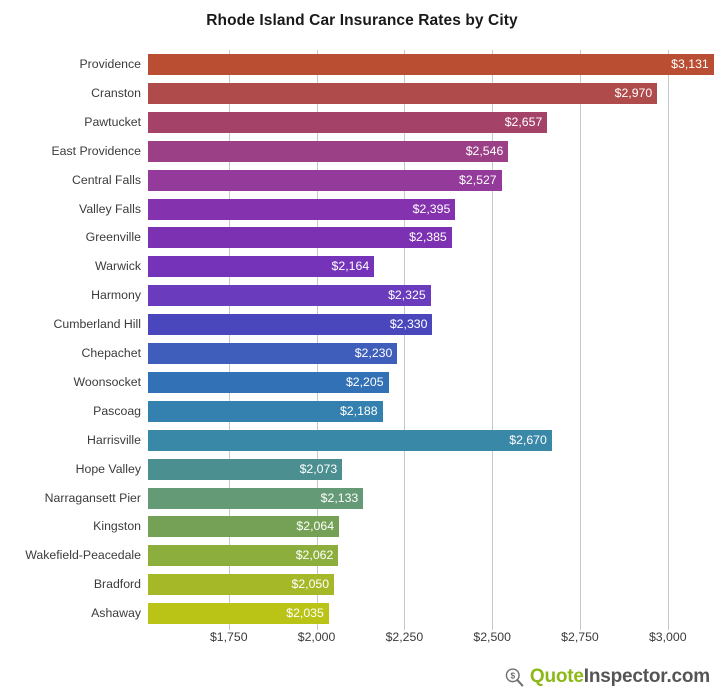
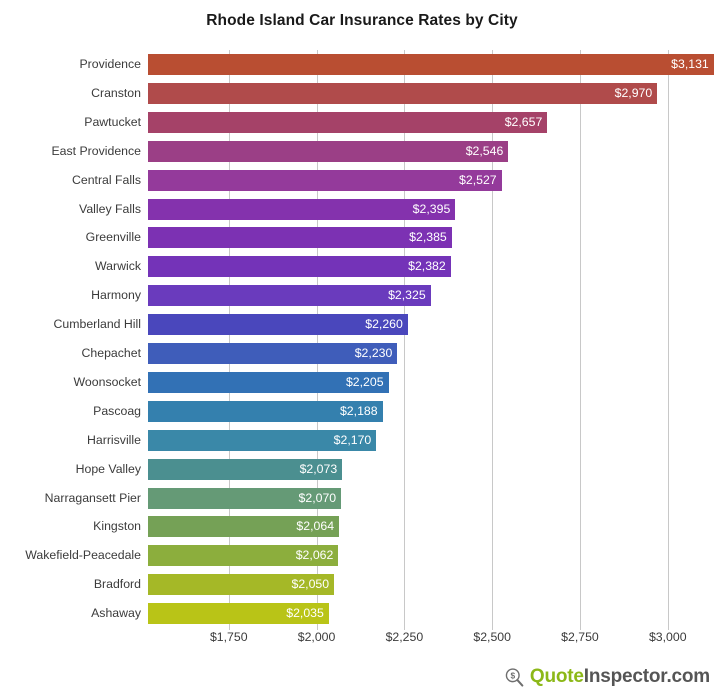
Warwick: $2,164 -> $2,382
Cumberland Hill: $2,330 -> $2,260
Harrisville: $2,670 -> $2,170
Narragansett Pier: $2,133 -> $2,070
